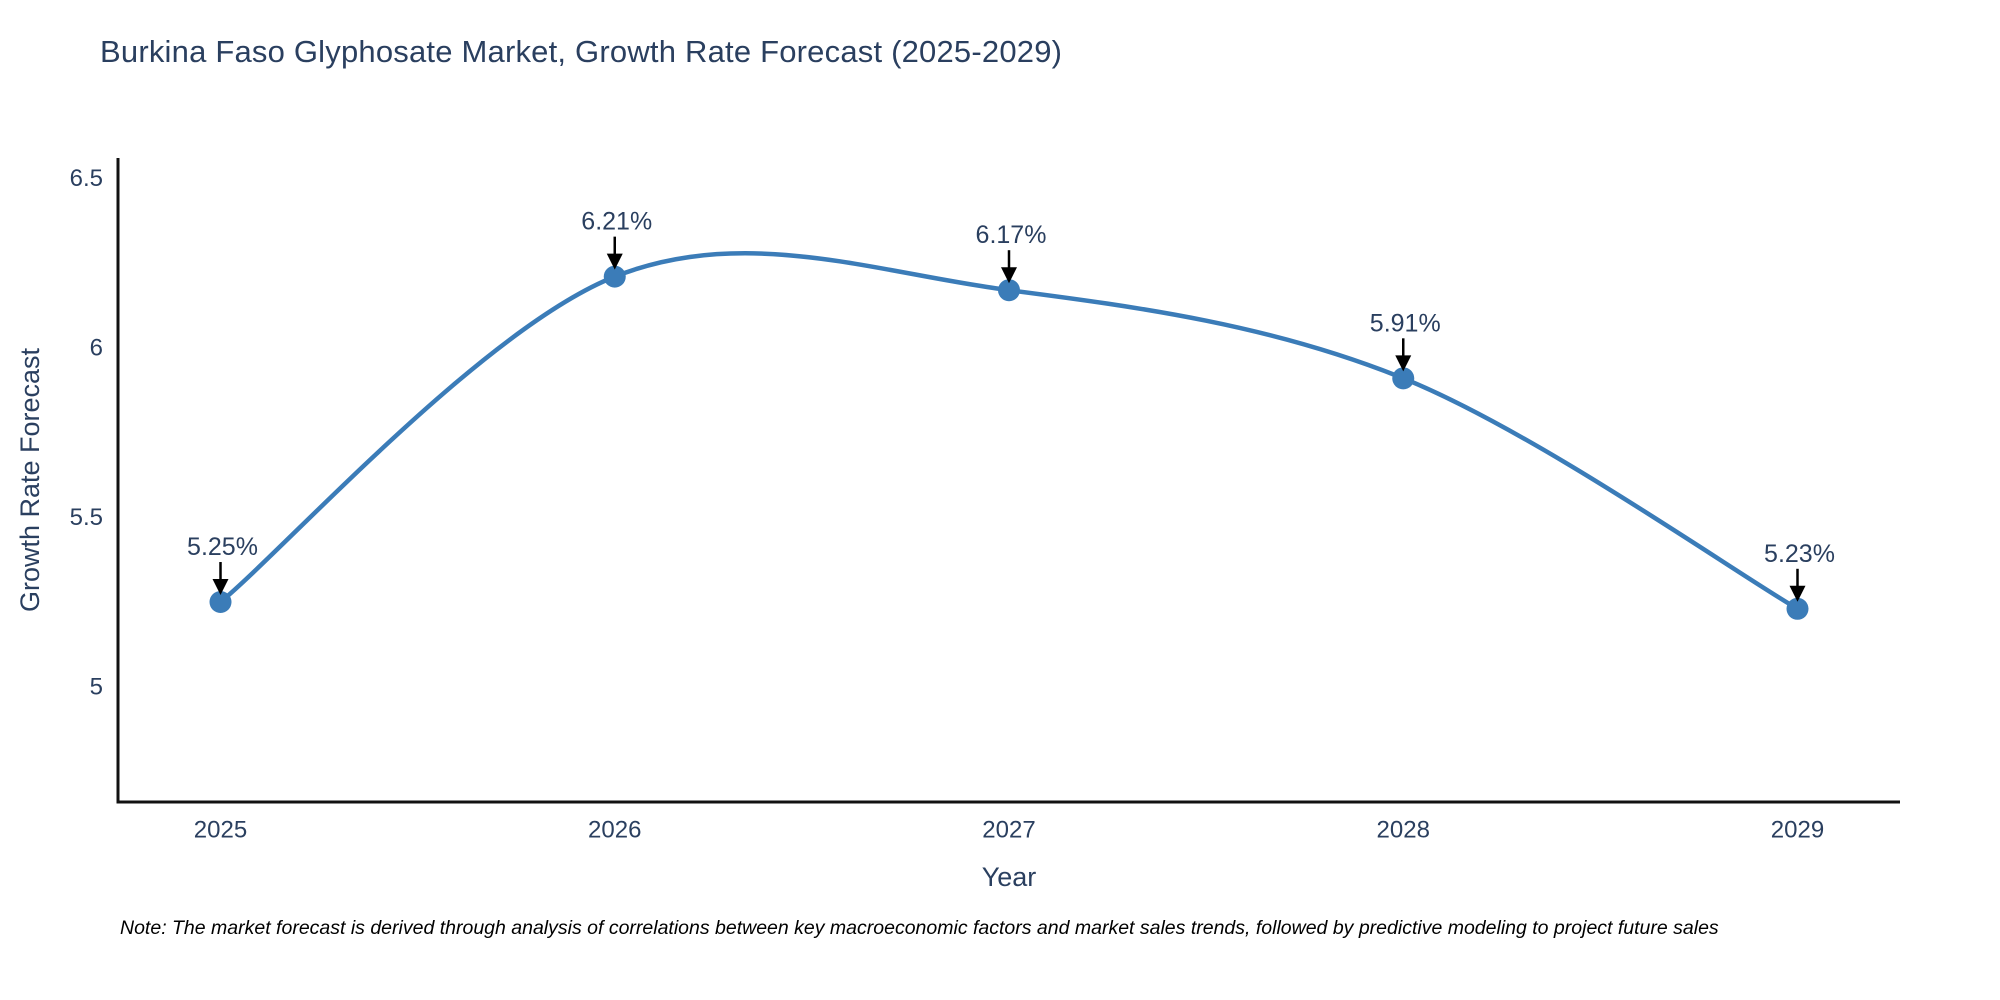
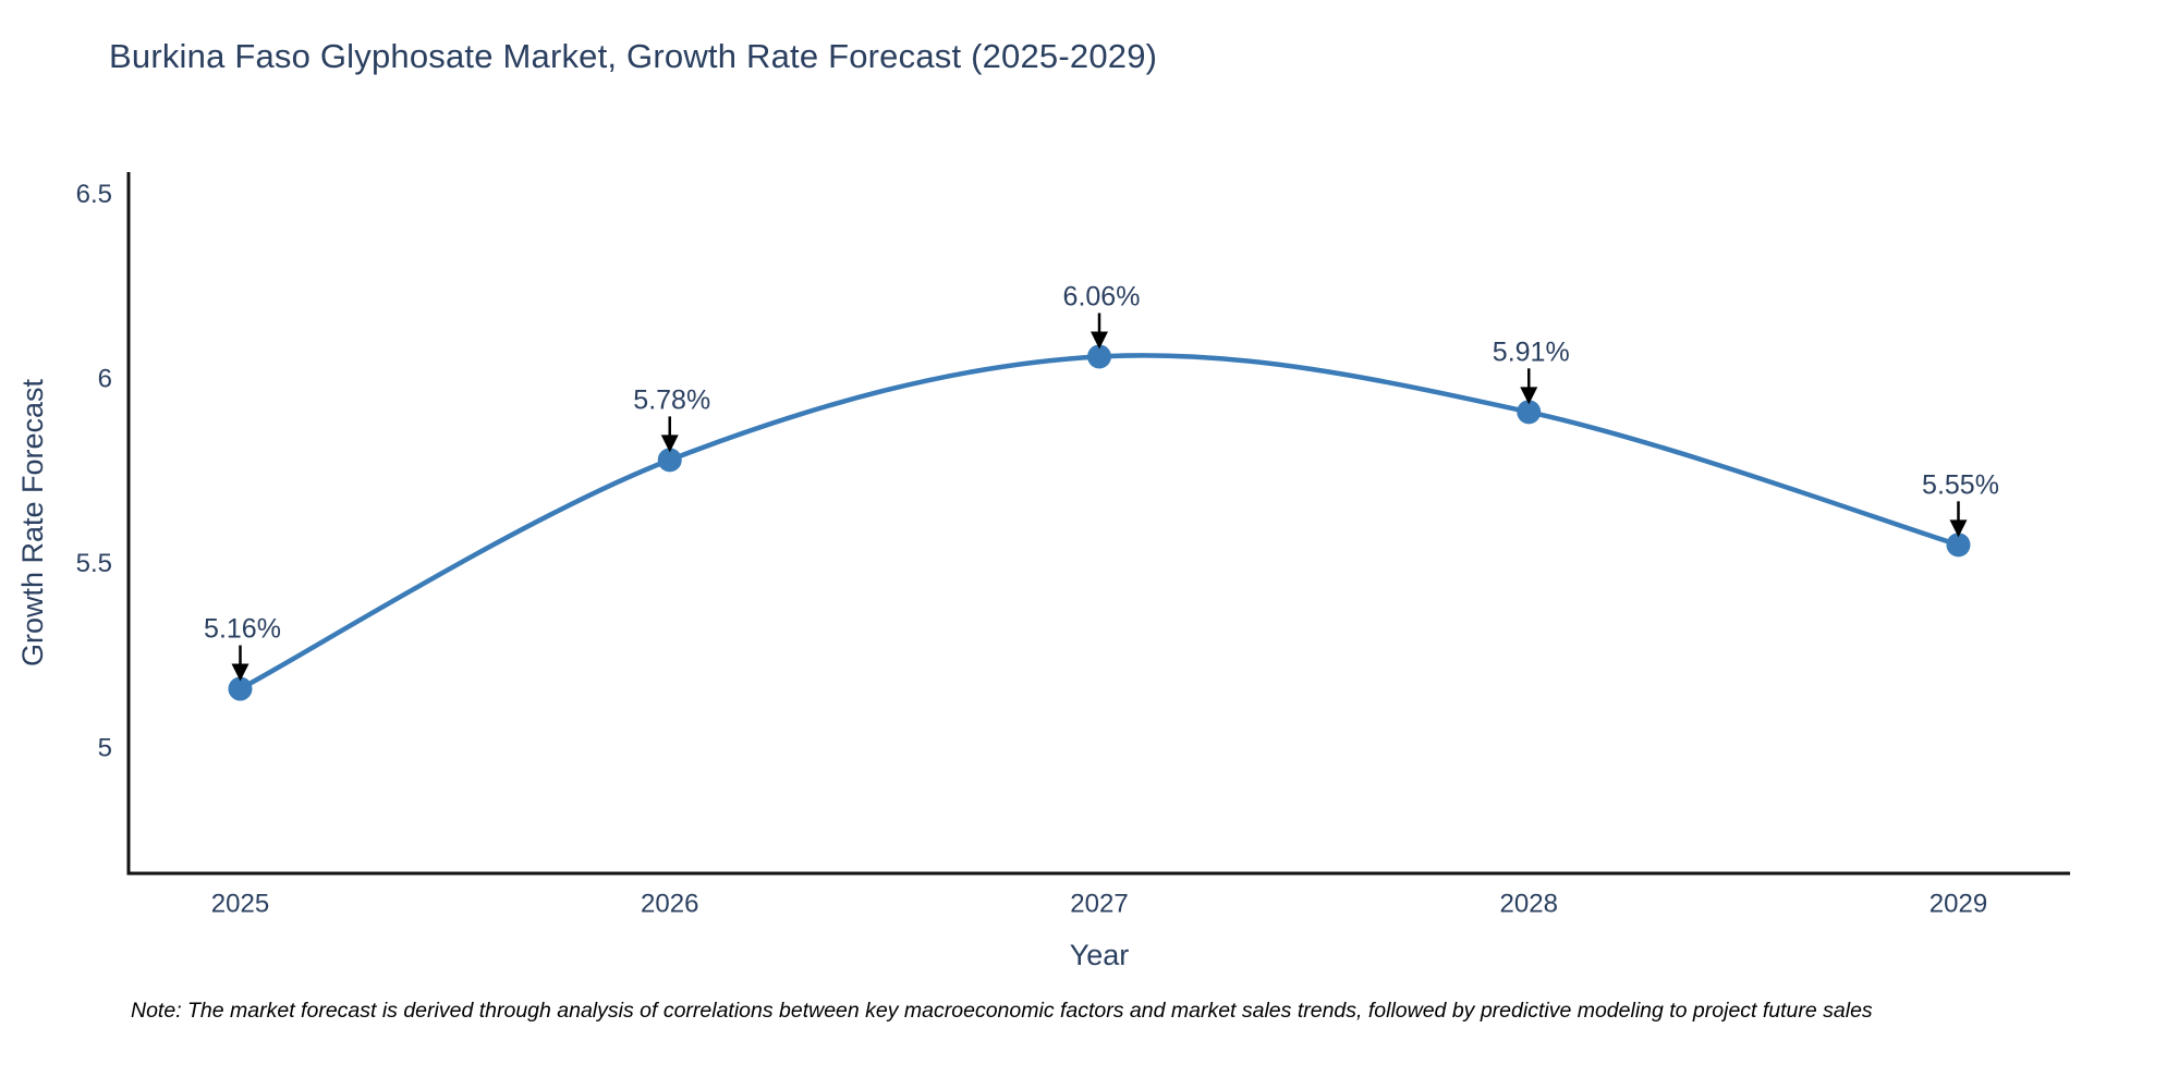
2025: 5.25% -> 5.16%
2026: 6.21% -> 5.78%
2027: 6.17% -> 6.06%
2029: 5.23% -> 5.55%
